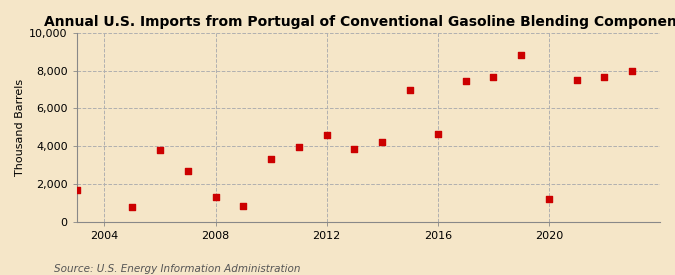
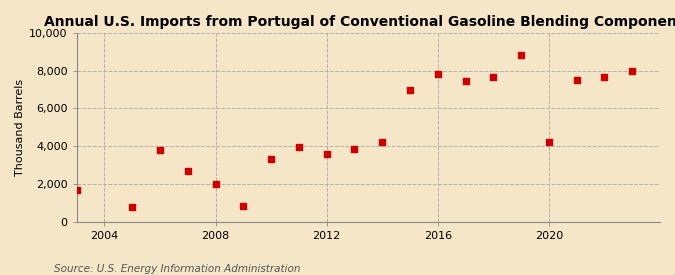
2008: 1,300 -> 2,000
2012: 4,600 -> 3,600
2016: 4,600 -> 7,800
2020: 1,200 -> 4,200
